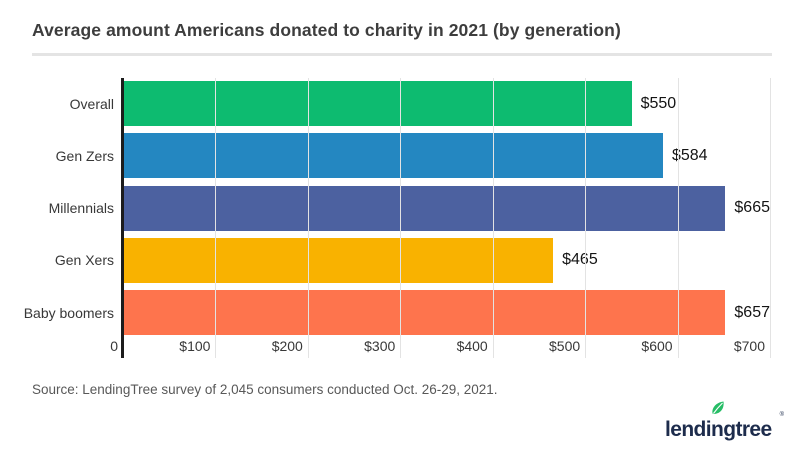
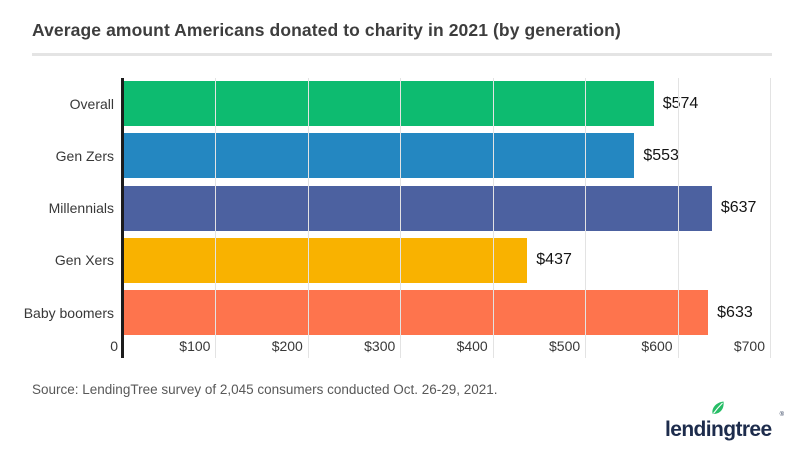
Overall: $550 -> $574
Gen Zers: $584 -> $553
Millennials: $665 -> $637
Gen Xers: $465 -> $437
Baby boomers: $657 -> $633
